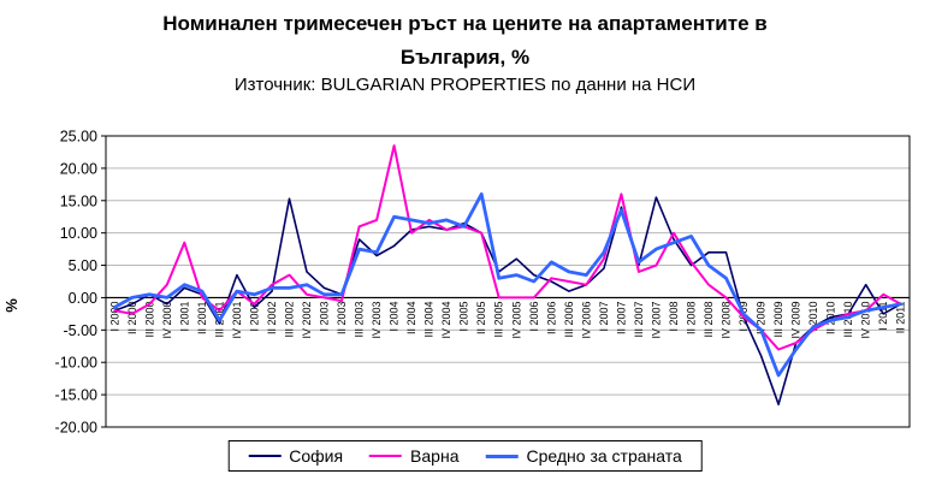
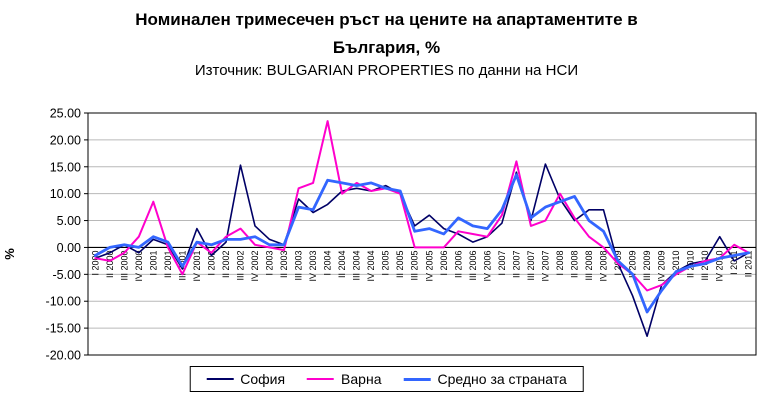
Варна/III 2001: -2 -> -5
Средно за страната/II 2005: 16 -> 10
